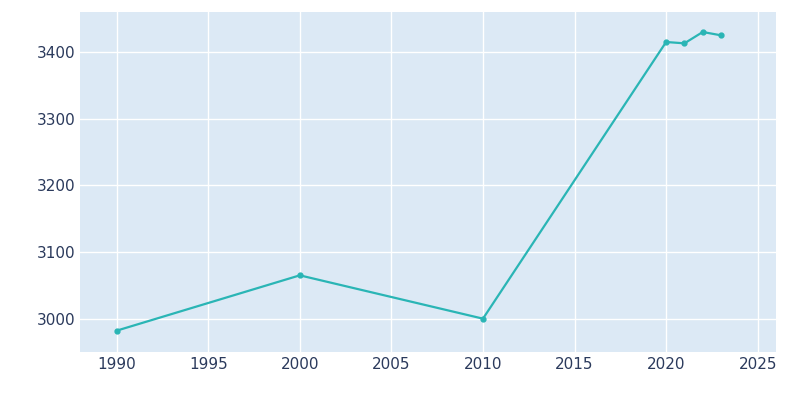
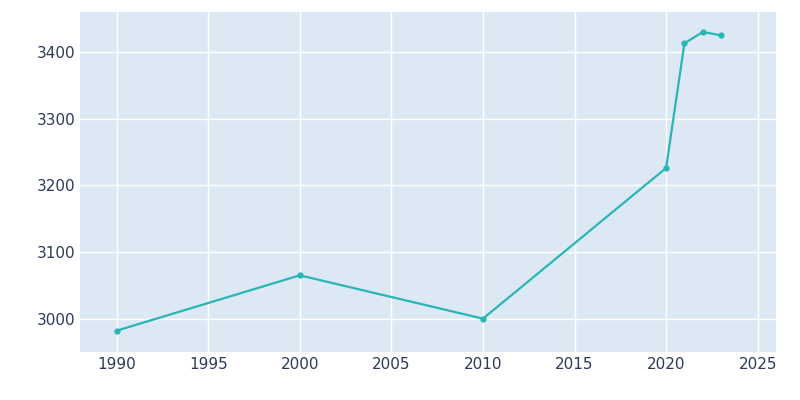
2020: 3415 -> 3226
